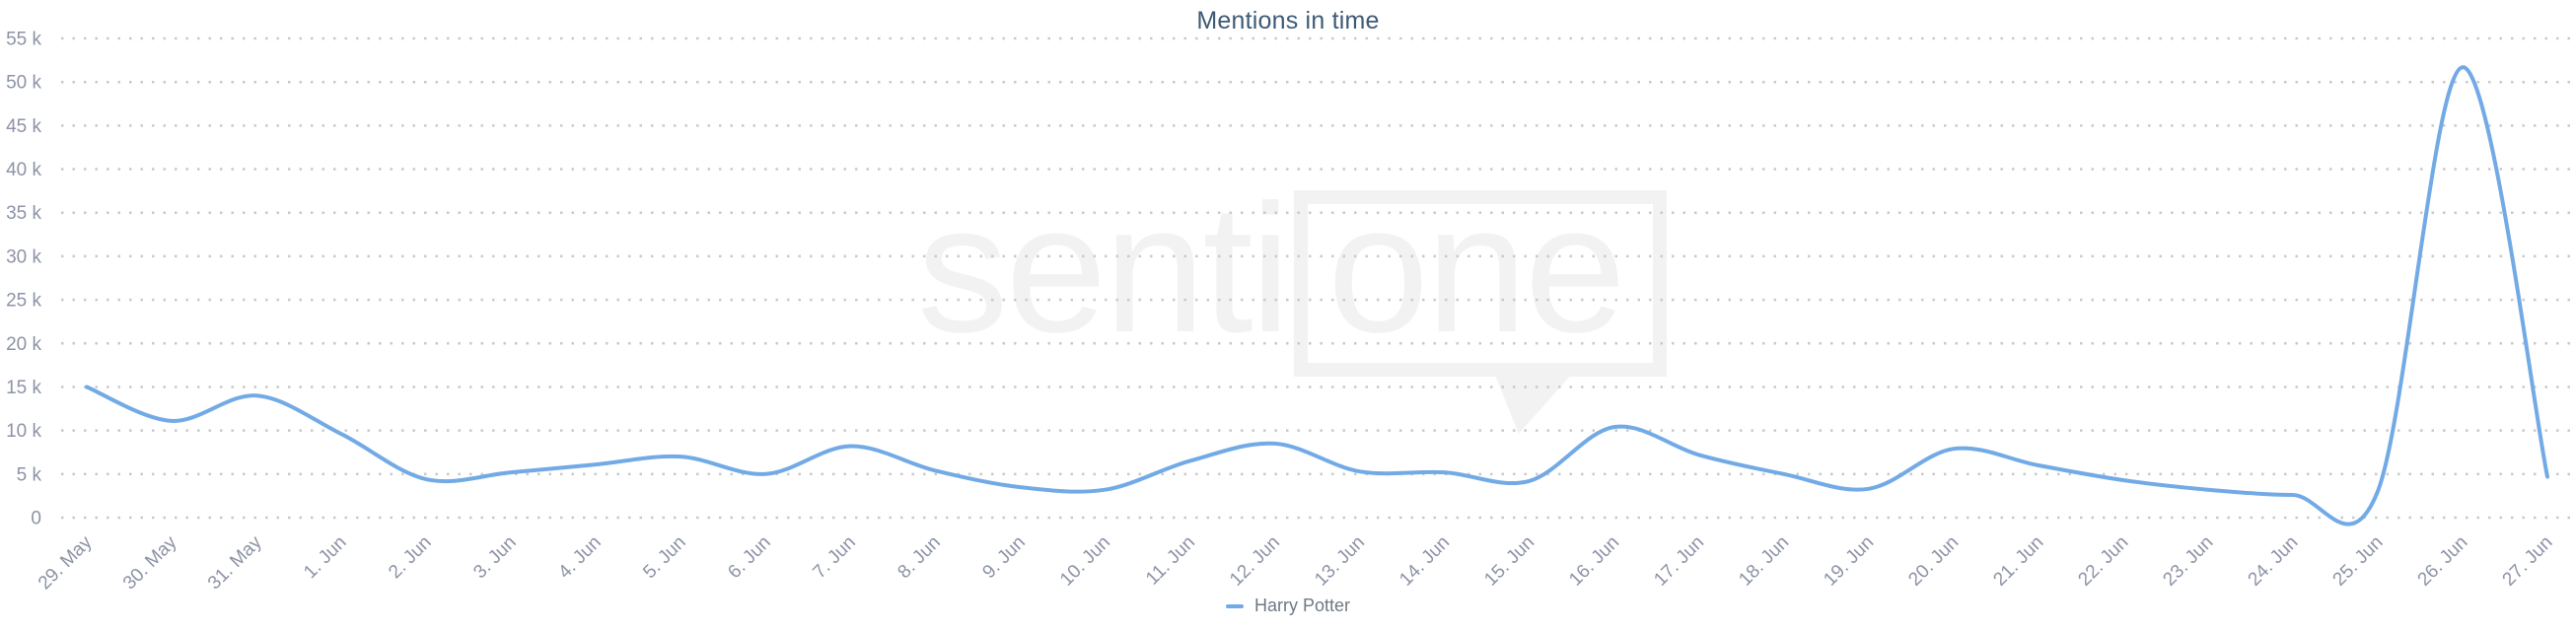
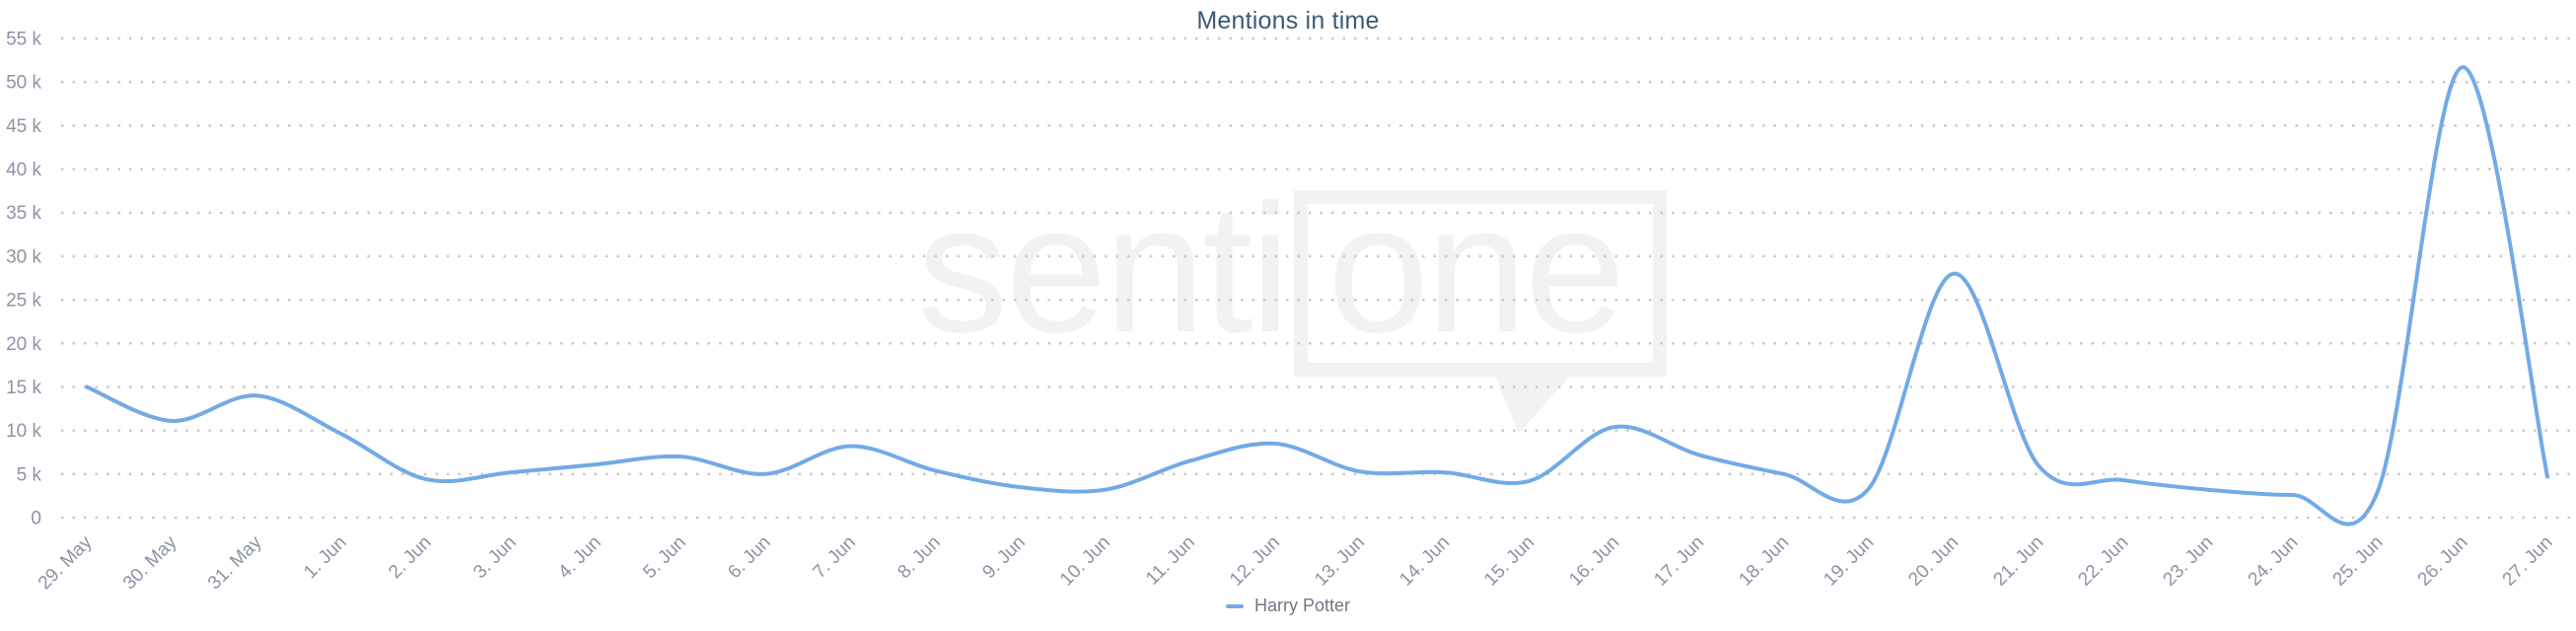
20. Jun: 8k -> 28k
